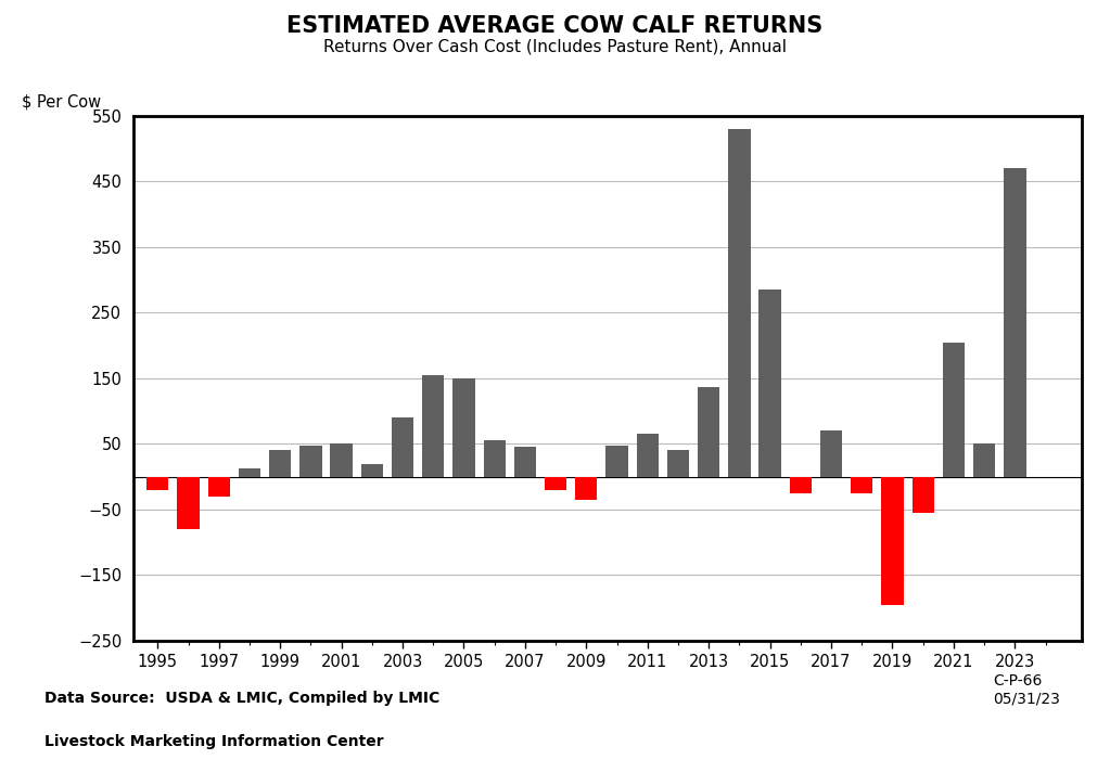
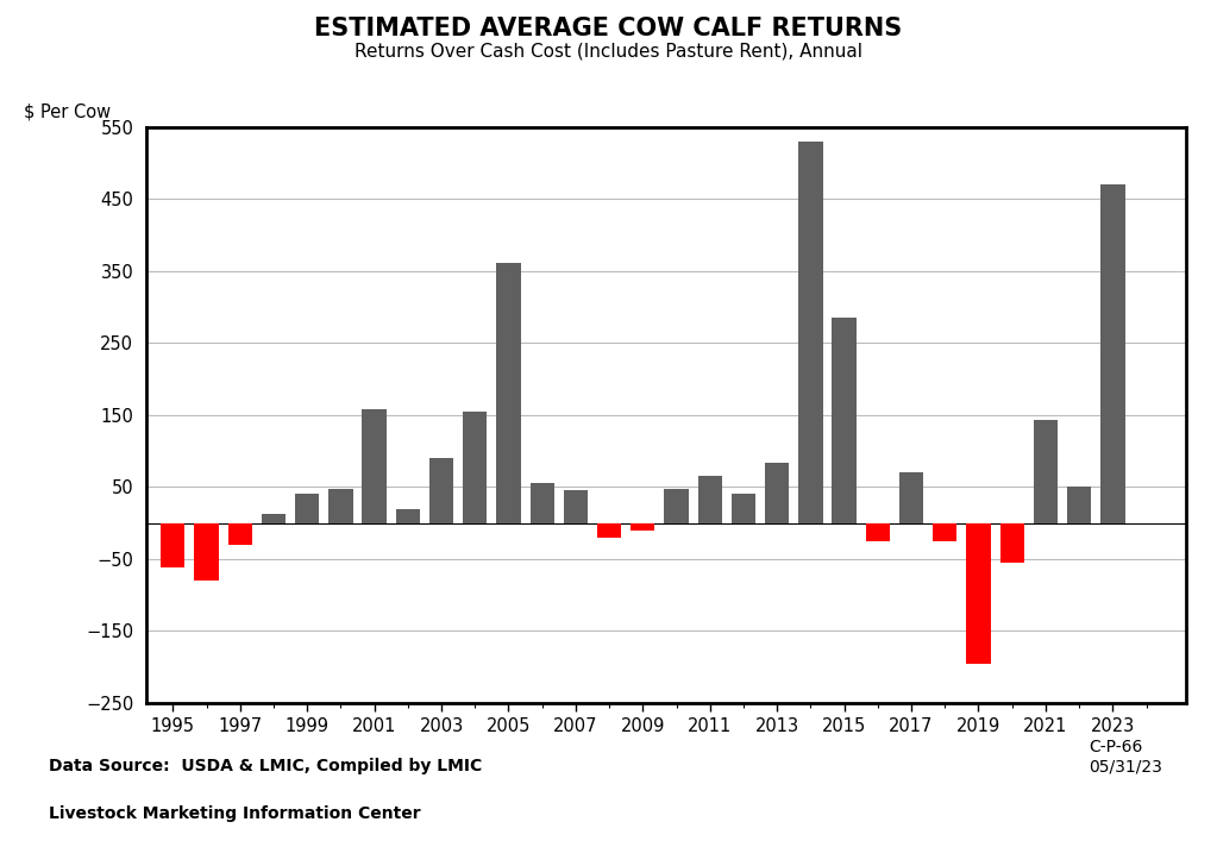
1995: -20 -> -62
2001: 50 -> 158
2005: 150 -> 362
2009: -35 -> -10
2013: 137 -> 84
2021: 205 -> 144
